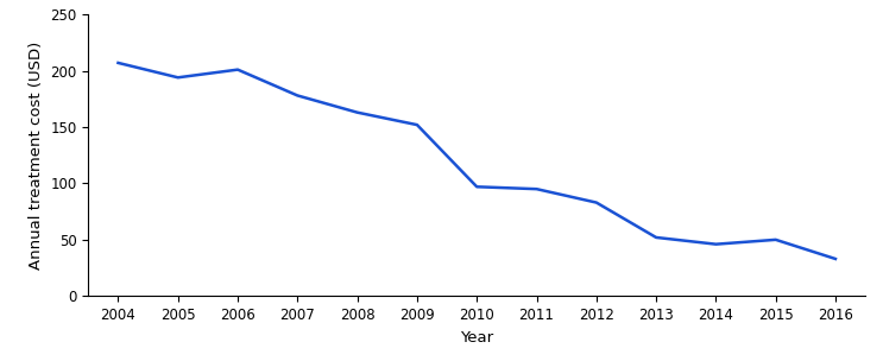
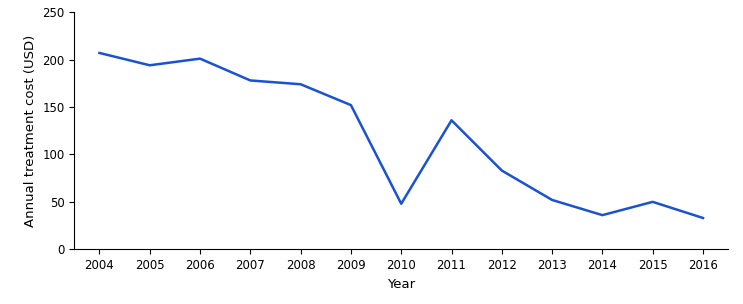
2008: 163 -> 174
2010: 97 -> 48
2011: 95 -> 136
2014: 46 -> 36
